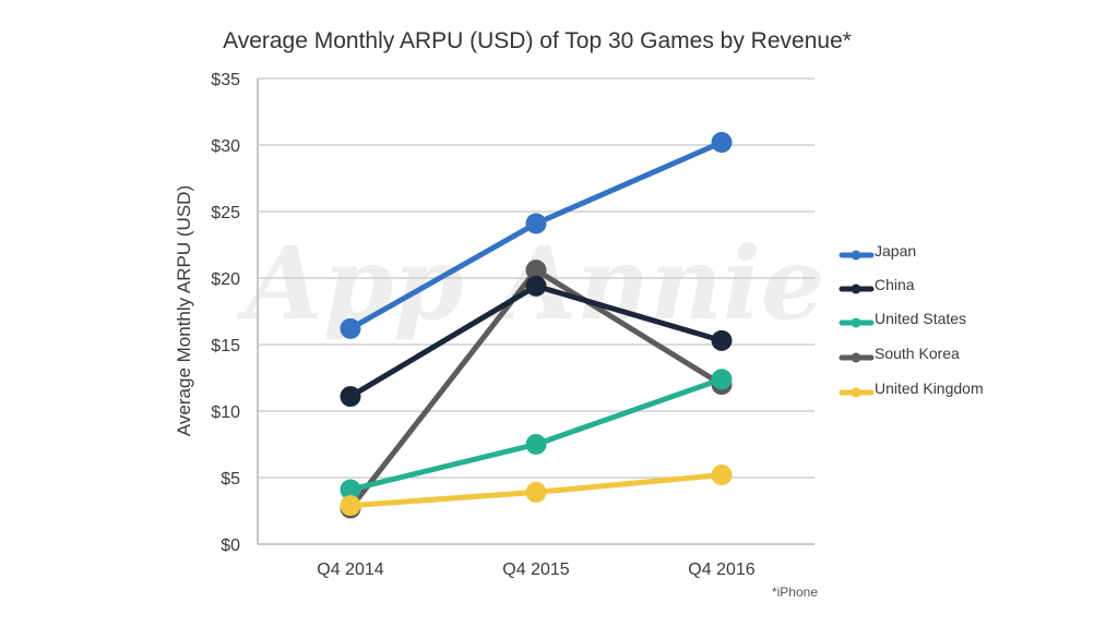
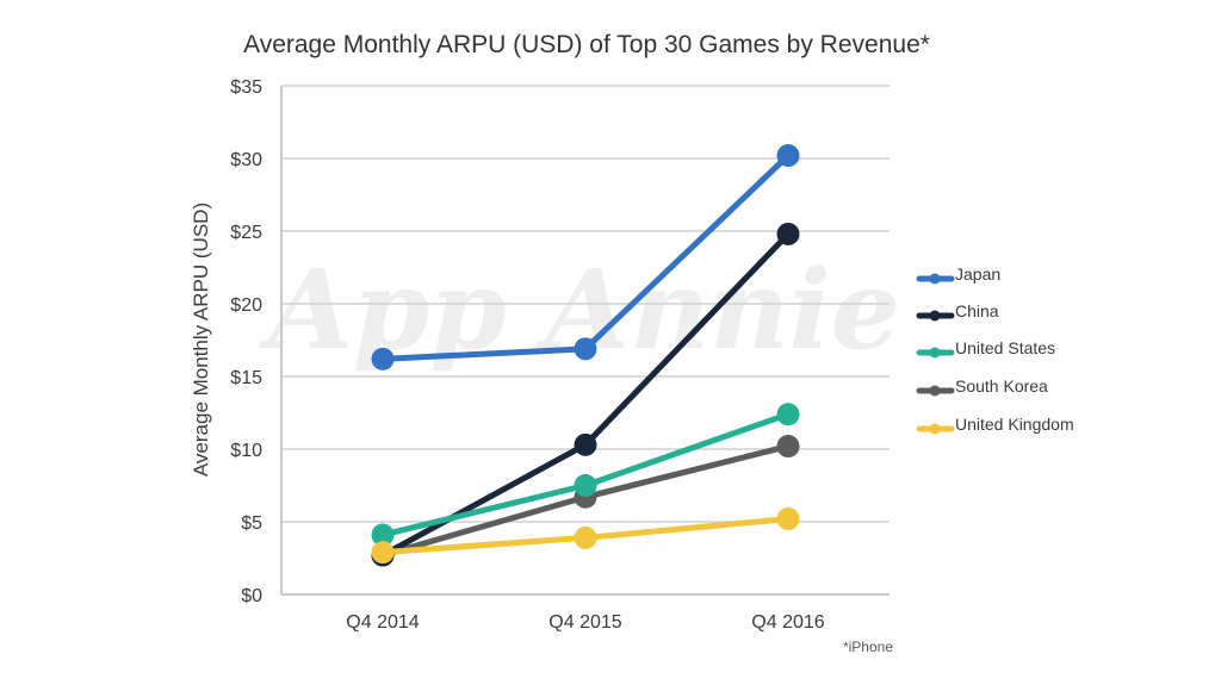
China/Q4 2014: $11.1 -> $2.7
Japan/Q4 2015: $24.1 -> $16.9
China/Q4 2015: $19.4 -> $10.3
South Korea/Q4 2015: $20.6 -> $6.7
China/Q4 2016: $15.3 -> $24.8
South Korea/Q4 2016: $12.0 -> $10.2
